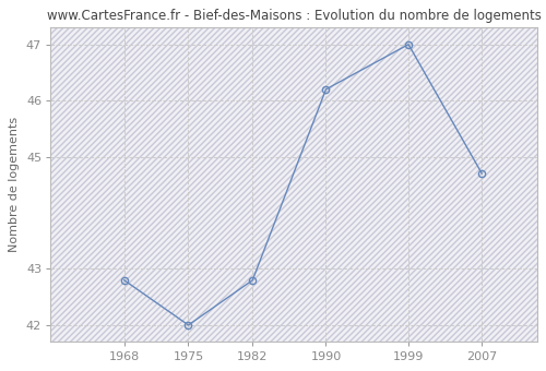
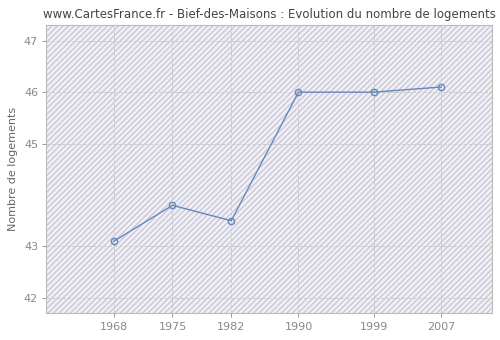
1968: 42.8 -> 43.1
1975: 42.0 -> 43.8
1982: 42.8 -> 43.5
1990: 46.2 -> 46.0
1999: 47.0 -> 46.0
2007: 44.7 -> 46.1
